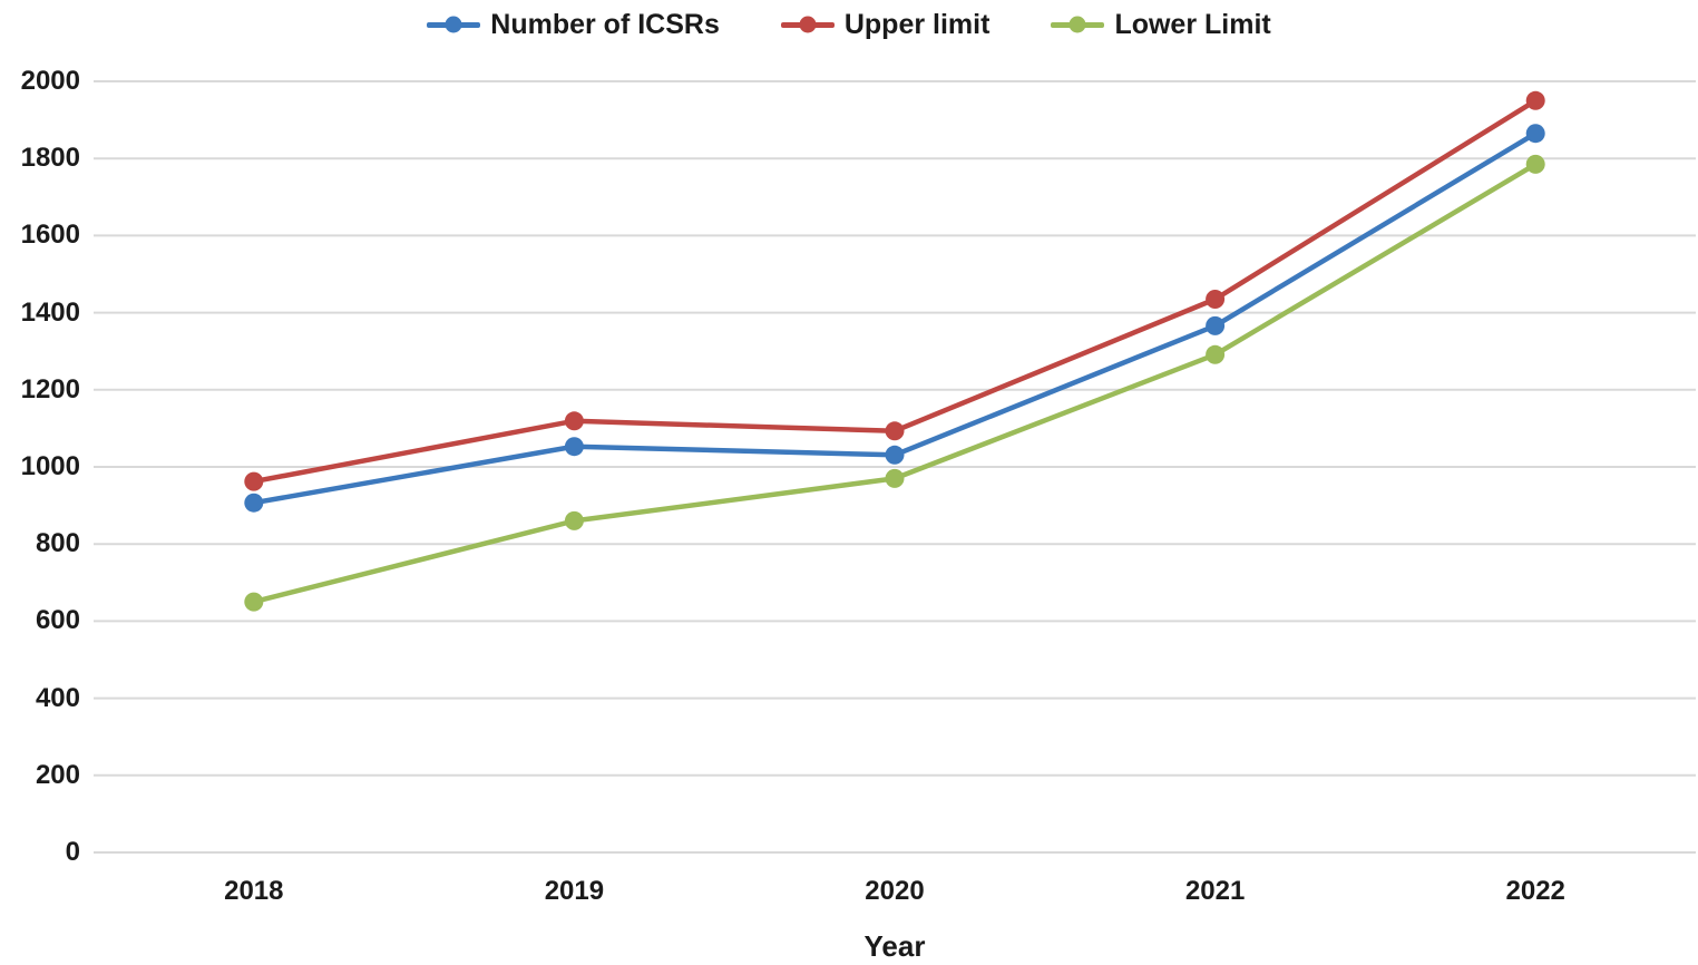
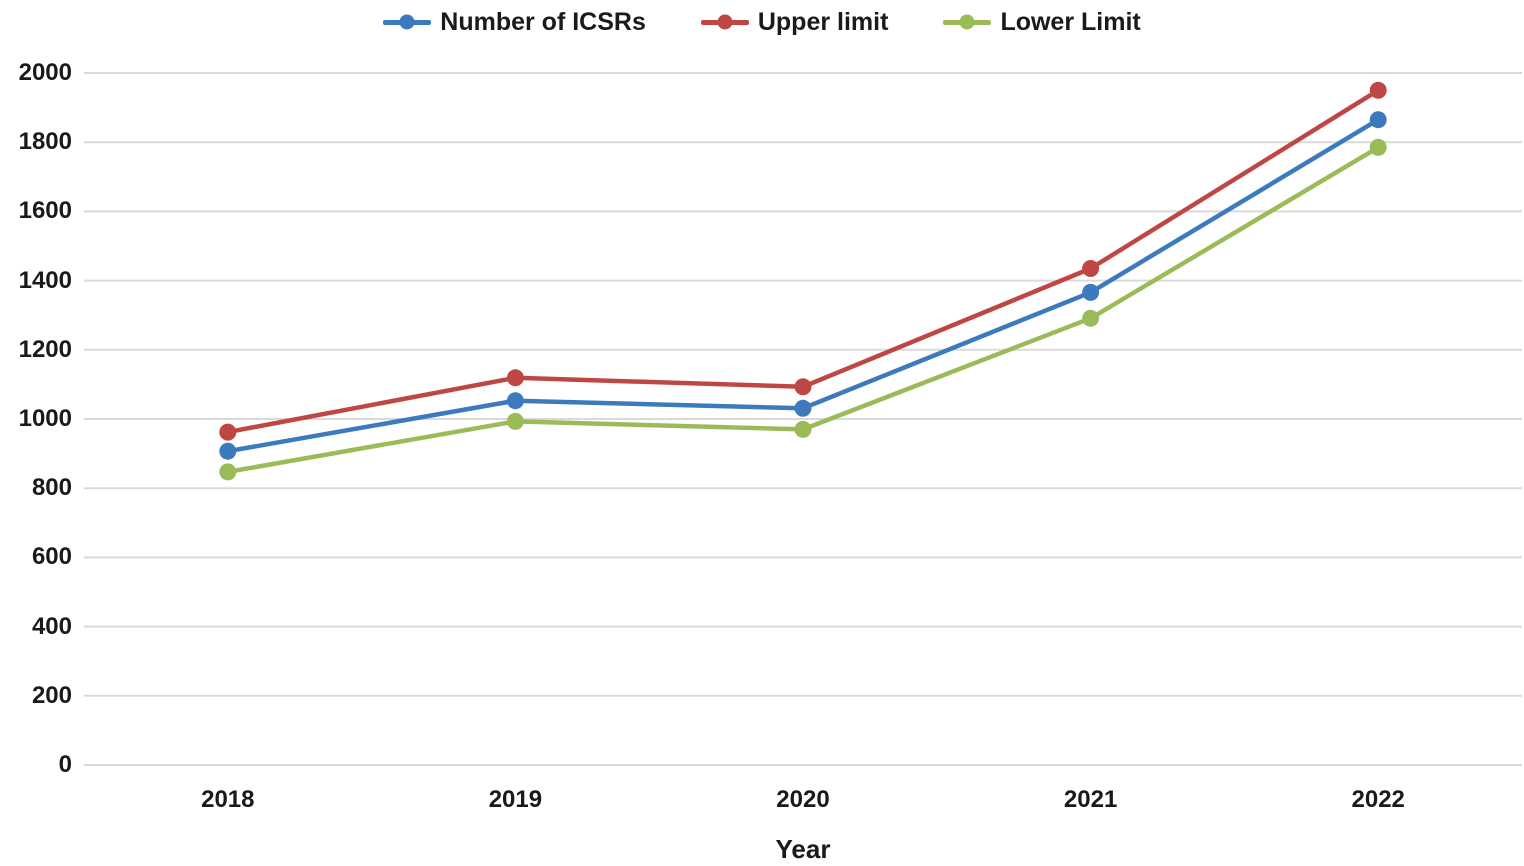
Lower Limit/2018: 650 -> 850
Lower Limit/2019: 860 -> 990
